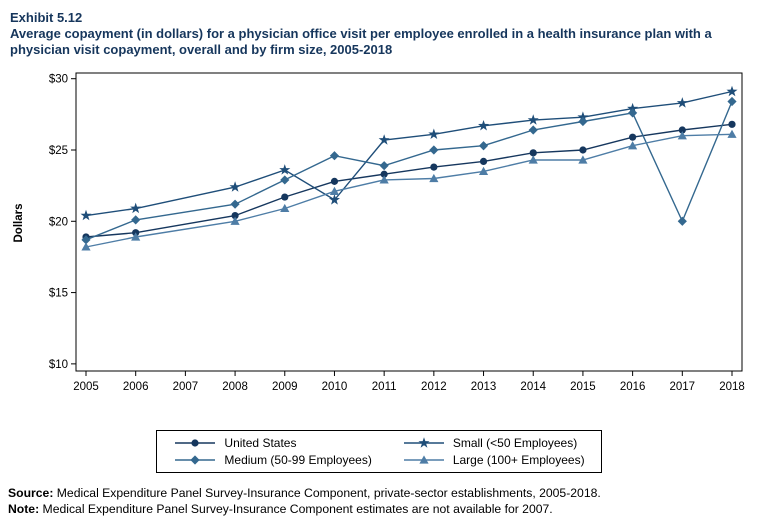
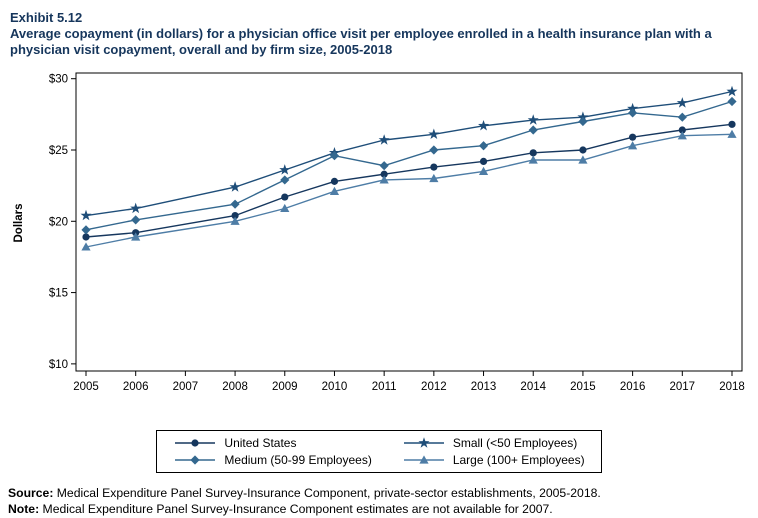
Medium (50-99 Employees)/2005: $18.7 -> $19.4
Small (<50 Employees)/2010: $21.5 -> $24.8
Medium (50-99 Employees)/2017: $20.0 -> $27.3
